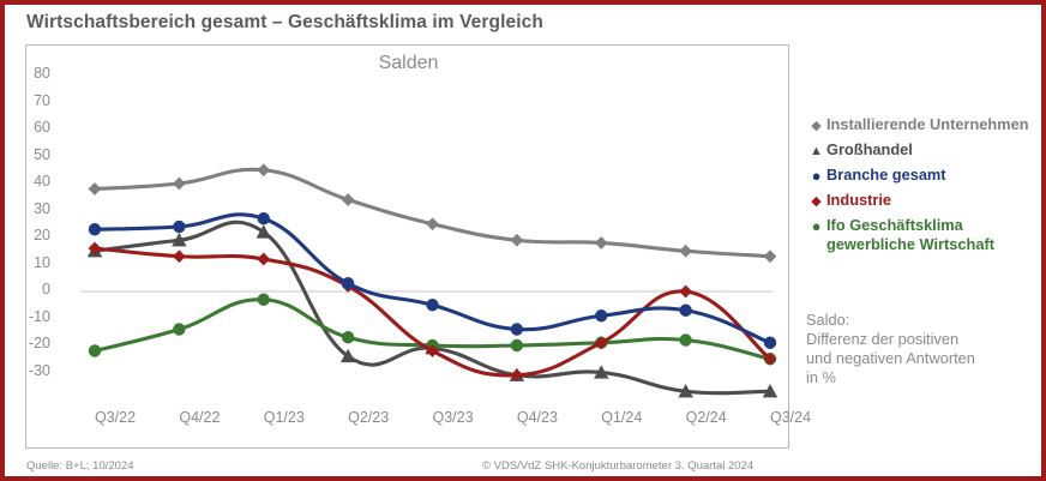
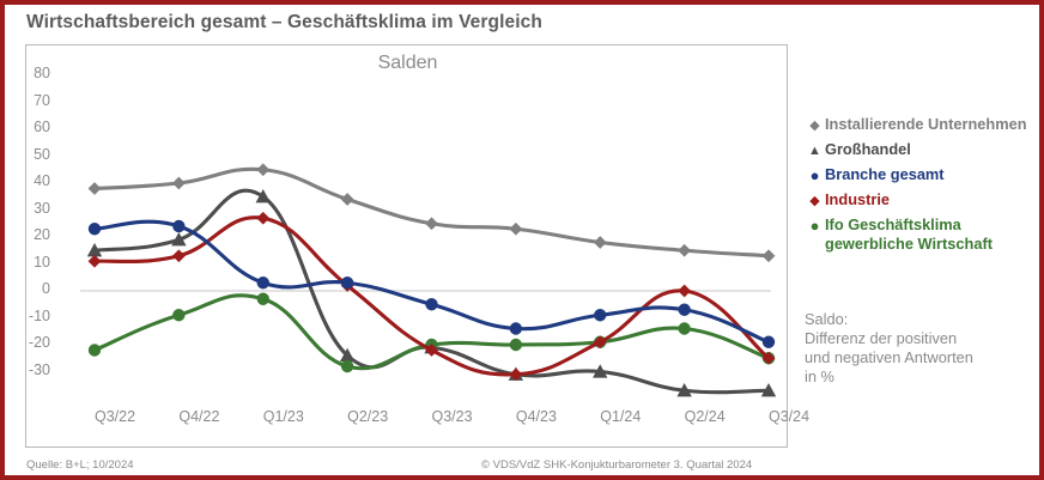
Industrie/Q3/22: 16 -> 11
Ifo Geschäftsklima gewerbliche Wirtschaft/Q4/22: -14 -> -9
Großhandel/Q1/23: 22 -> 35
Branche gesamt/Q1/23: 27 -> 3
Industrie/Q1/23: 12 -> 27
Ifo Geschäftsklima gewerbliche Wirtschaft/Q2/23: -17 -> -28
Installierende Unternehmen/Q4/23: 19 -> 23
Ifo Geschäftsklima gewerbliche Wirtschaft/Q2/24: -18 -> -14
